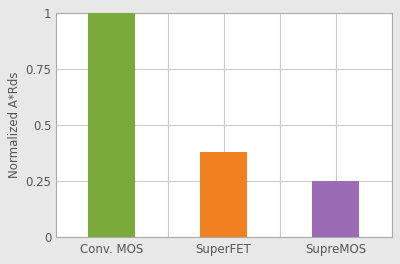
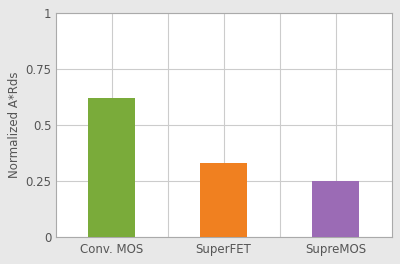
Conv. MOS: 1.00 -> 0.62
SuperFET: 0.38 -> 0.33
